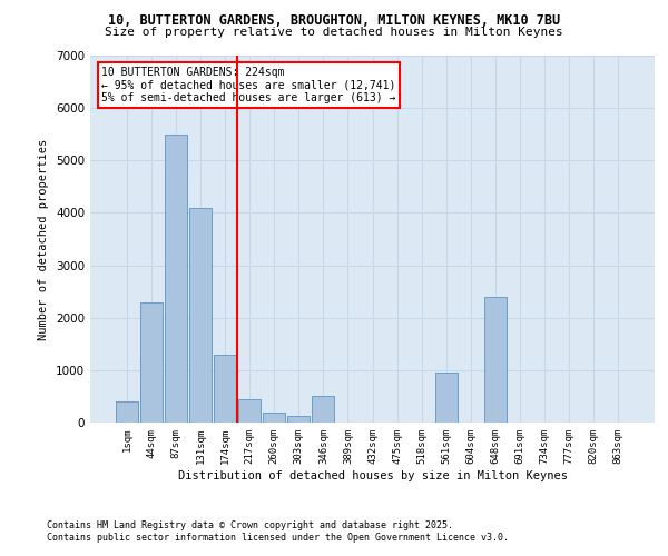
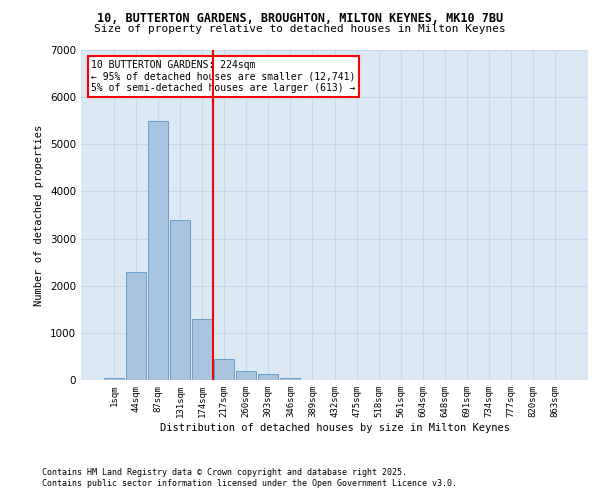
1sqm: 400 -> 50
131sqm: 4100 -> 3400
346sqm: 500 -> 50
561sqm: 950 -> 0
648sqm: 2400 -> 0
